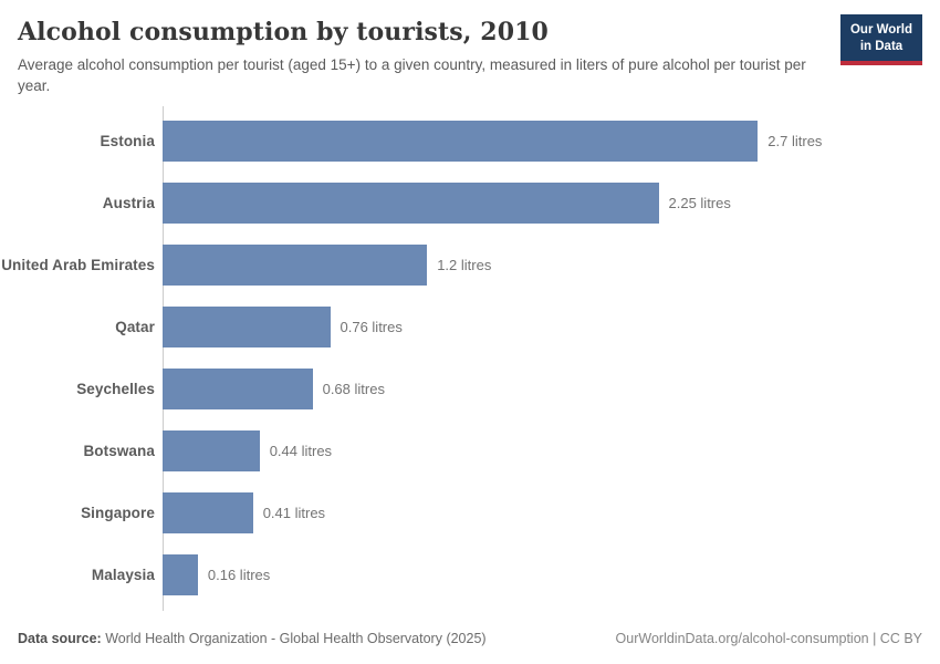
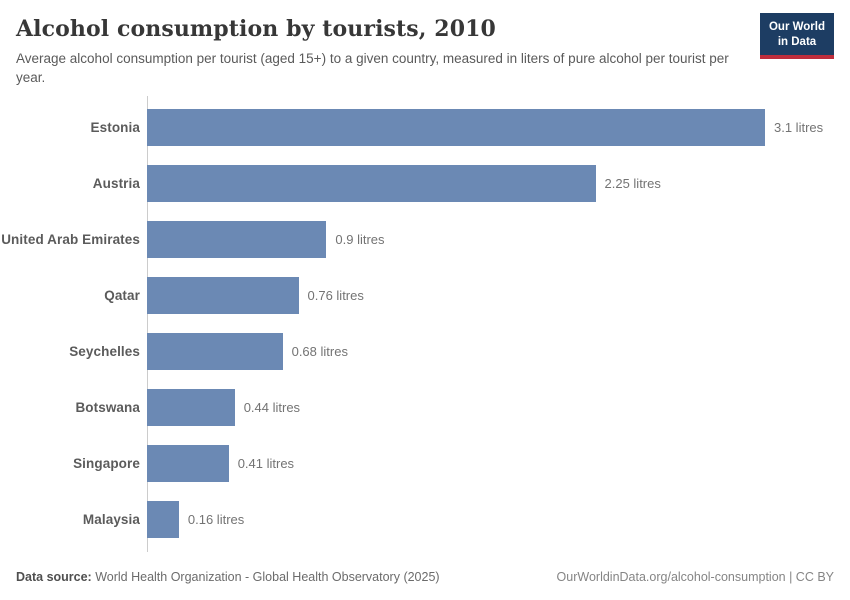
Estonia: 2.7 -> 3.1
United Arab Emirates: 1.2 -> 0.9
